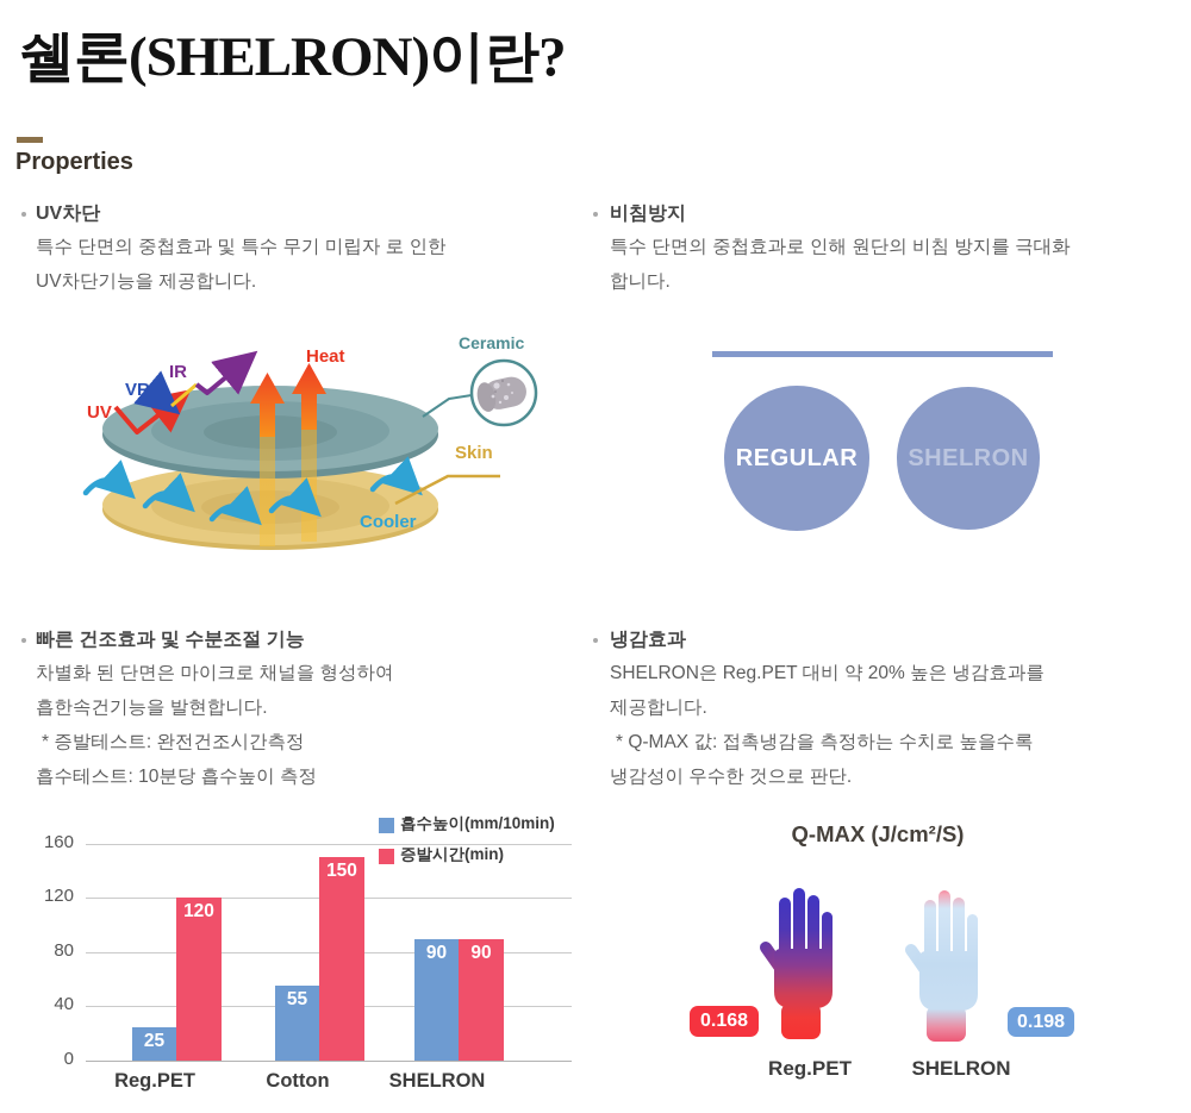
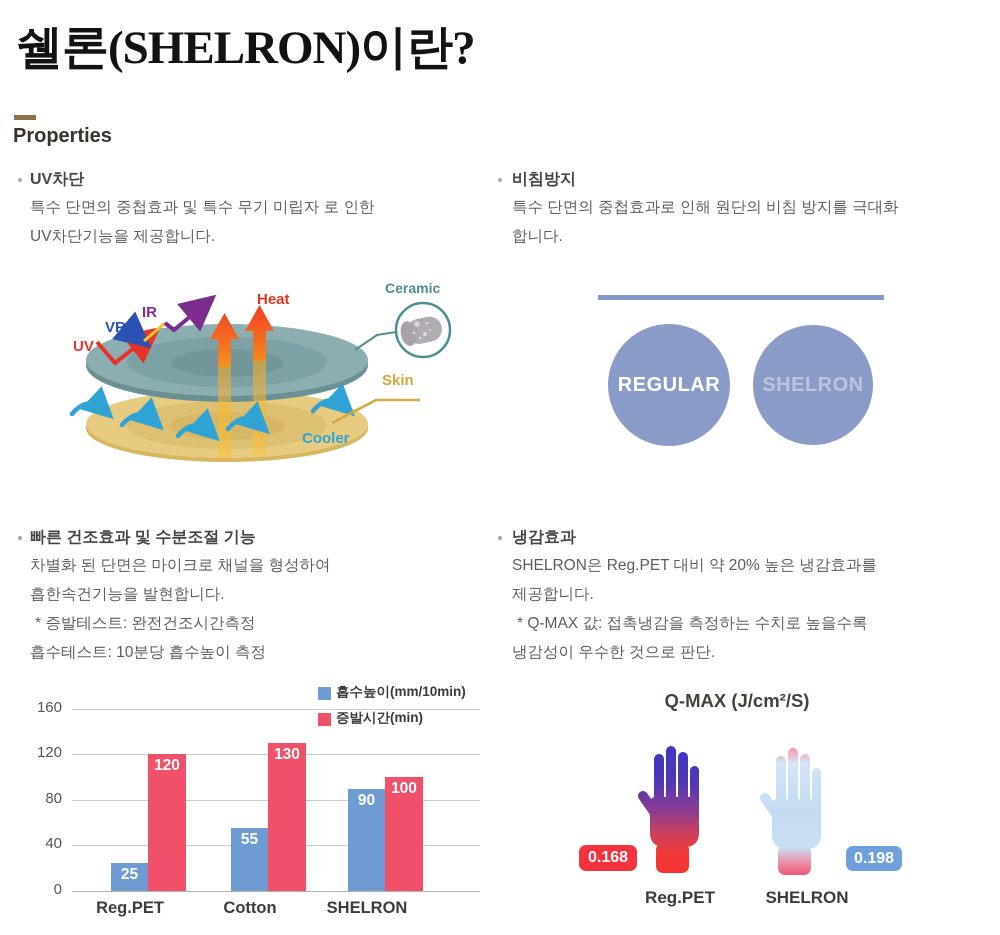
증발시간(min)/Cotton: 150 -> 130
증발시간(min)/SHELRON: 90 -> 100
